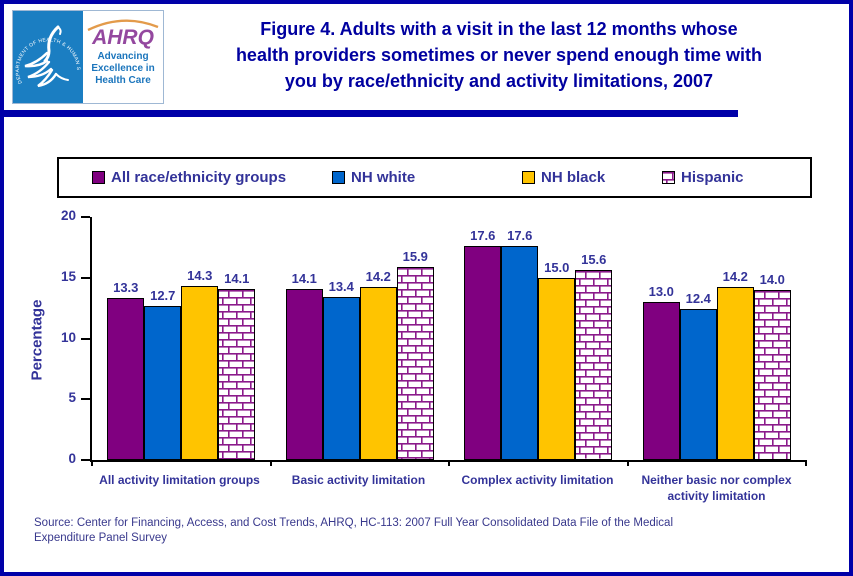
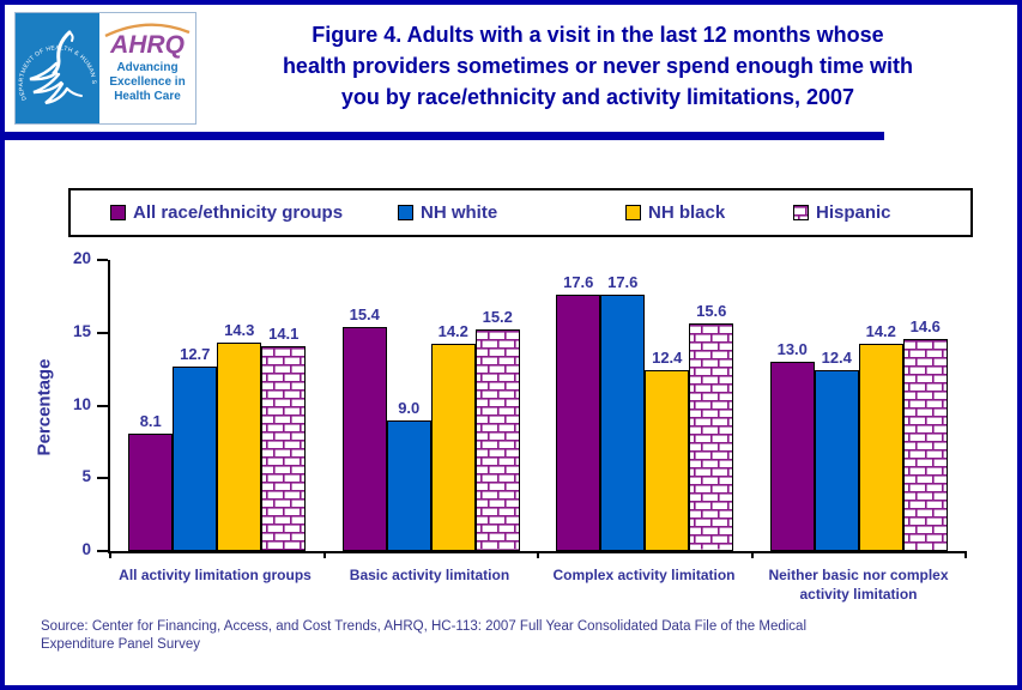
All race/ethnicity groups/All activity limitation groups: 13.3 -> 8.1
All race/ethnicity groups/Basic activity limitation: 14.1 -> 15.4
NH white/Basic activity limitation: 13.4 -> 9.0
Hispanic/Basic activity limitation: 15.9 -> 15.2
NH black/Complex activity limitation: 15.0 -> 12.4
Hispanic/Neither basic nor complex activity limitation: 14.0 -> 14.6
